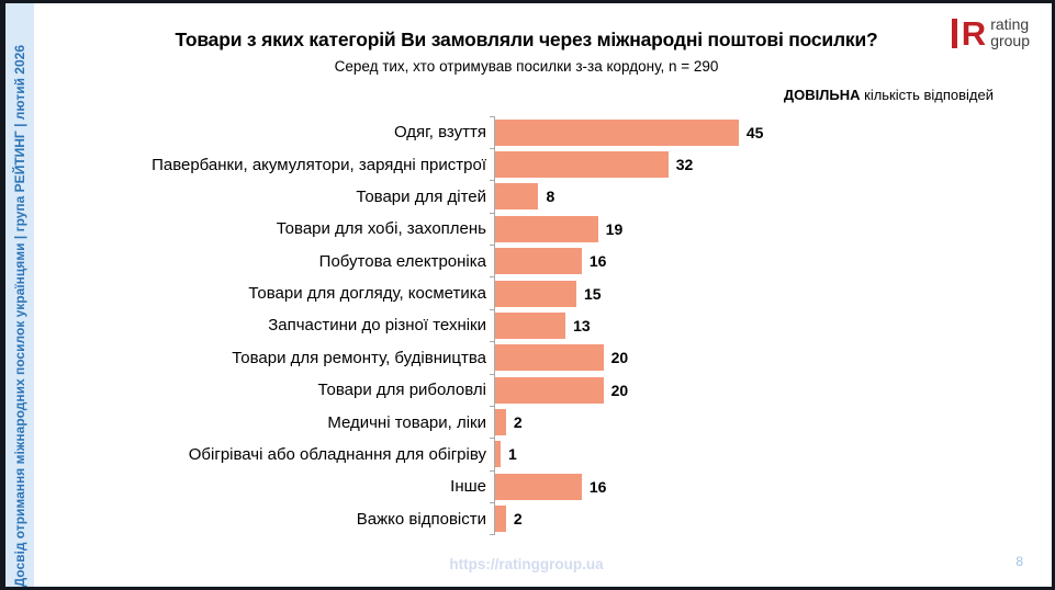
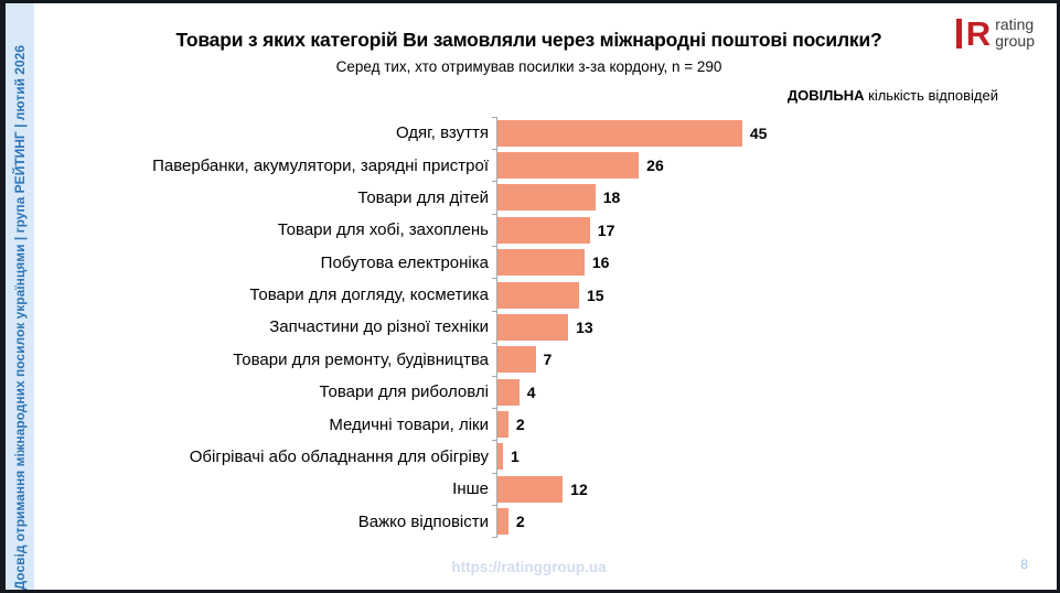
Павербанки, акумулятори, зарядні пристрої: 32 -> 26
Товари для дітей: 8 -> 18
Товари для хобі, захоплень: 19 -> 17
Товари для ремонту, будівництва: 20 -> 7
Товари для риболовлі: 20 -> 4
Інше: 16 -> 12
